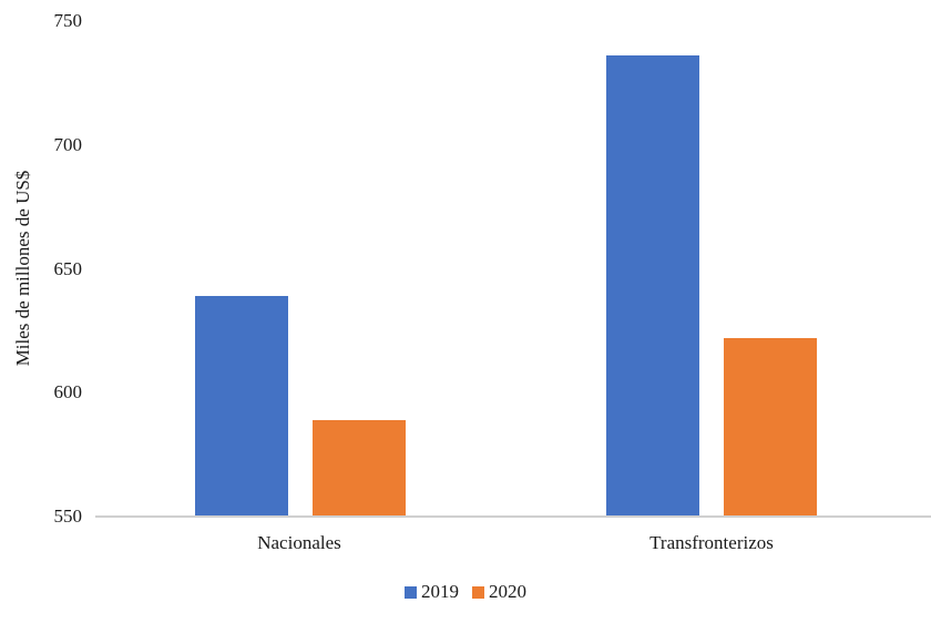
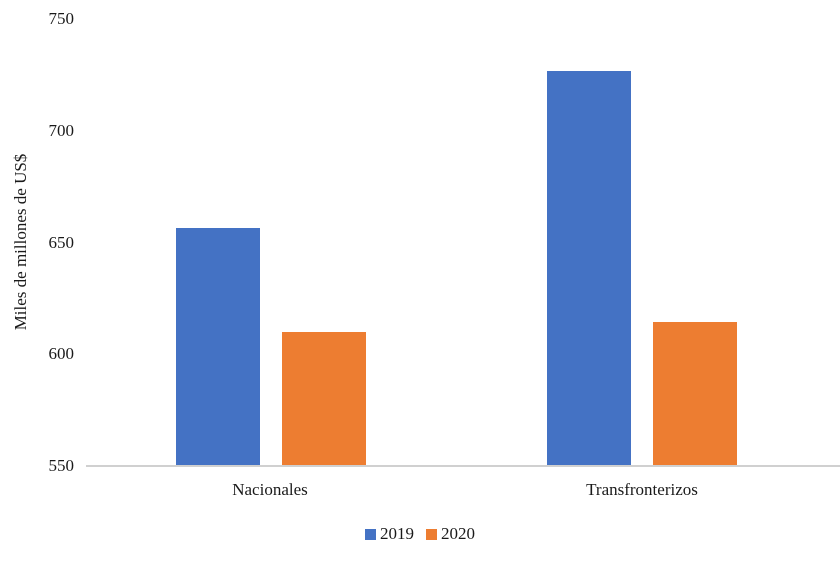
2019/Nacionales: 639 -> 656
2020/Nacionales: 589 -> 610
2019/Transfronterizos: 736 -> 727
2020/Transfronterizos: 622 -> 614
